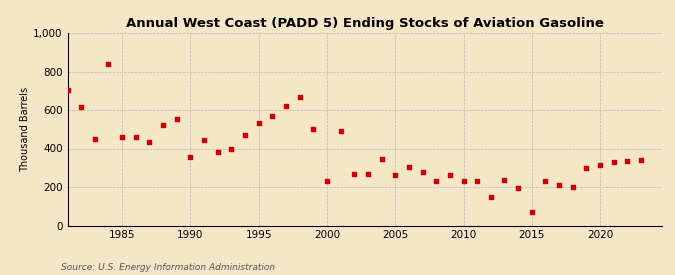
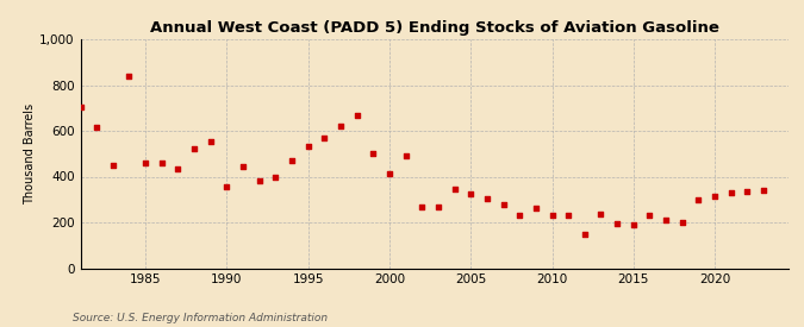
2000: 230 -> 420
2005: 260 -> 320
2015: 70 -> 190
